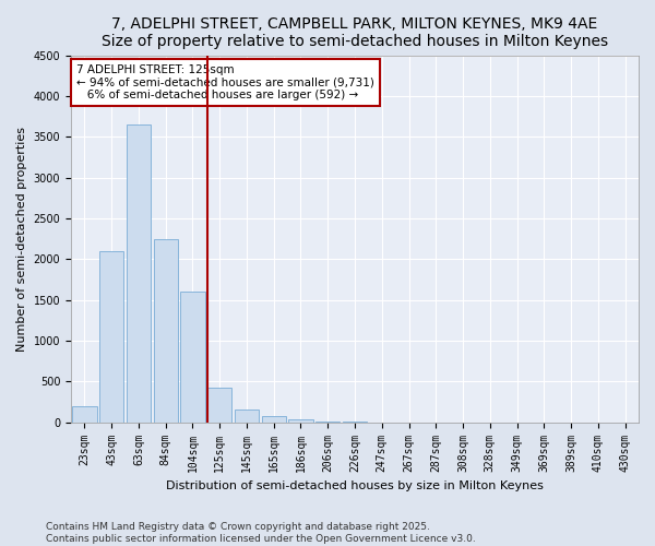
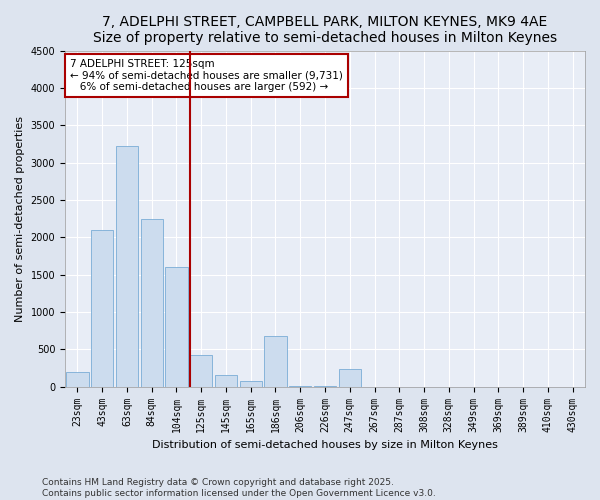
63sqm: 3650 -> 3220
186sqm: 30 -> 680
247sqm: 0 -> 240
